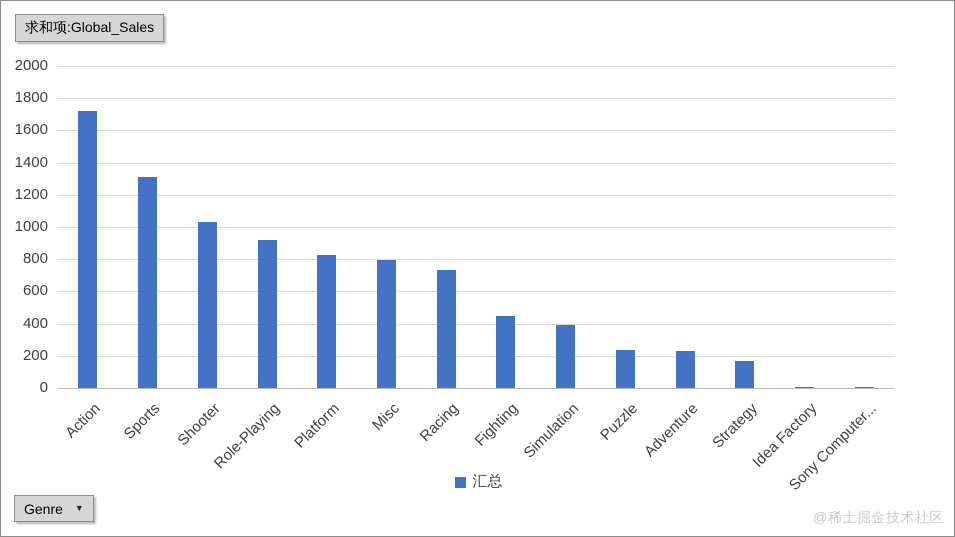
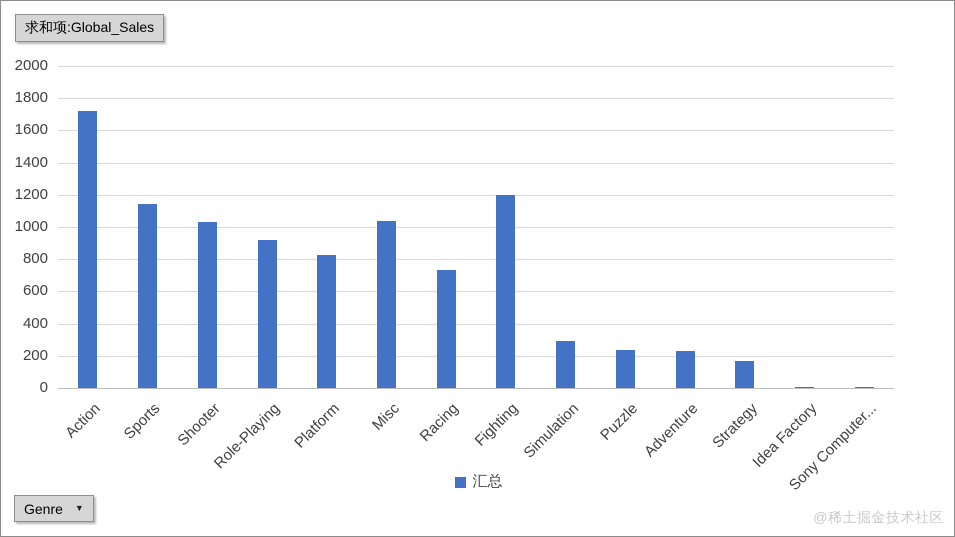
Sports: 1310 -> 1140
Misc: 800 -> 1040
Fighting: 440 -> 1200
Simulation: 390 -> 290
